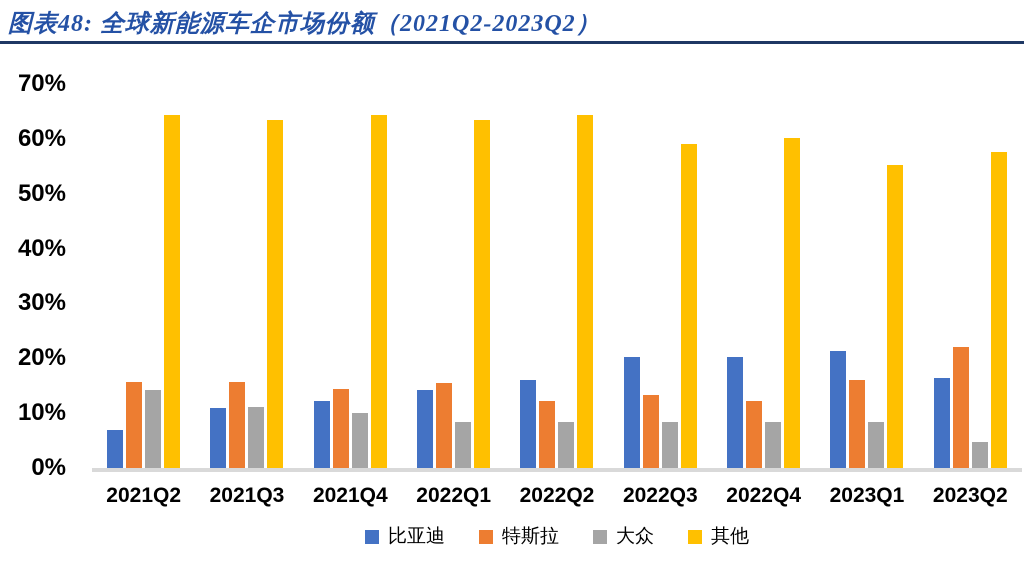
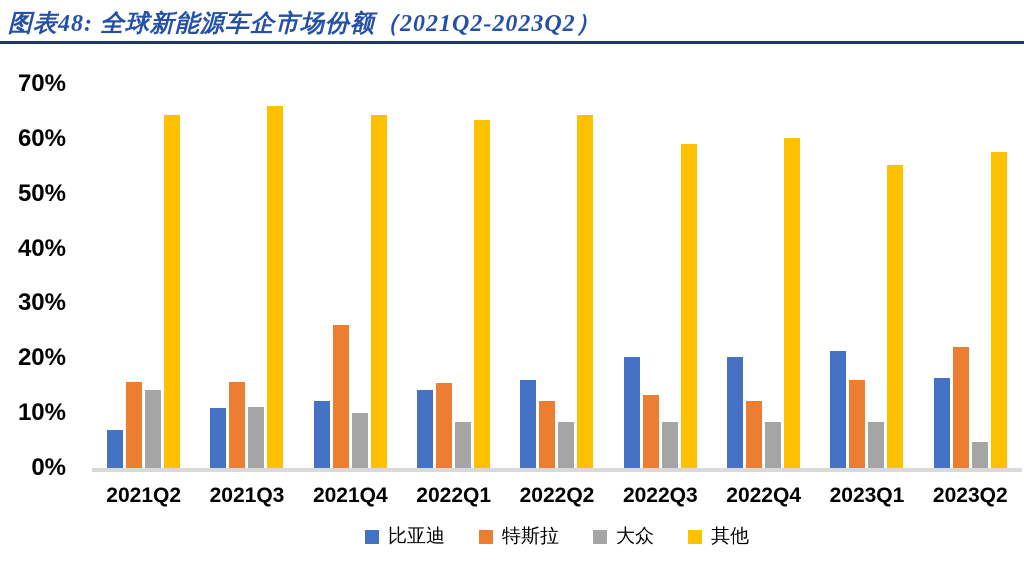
其他/2021Q3: 63% -> 66%
特斯拉/2021Q4: 14% -> 26%
